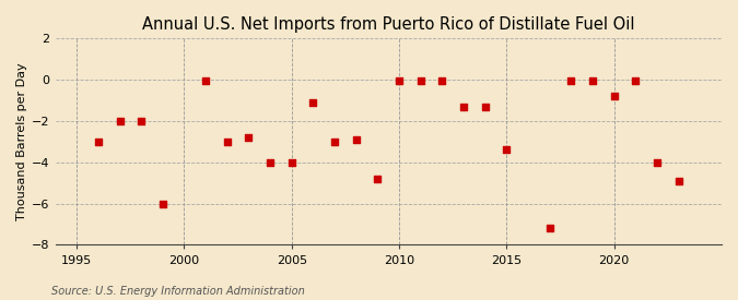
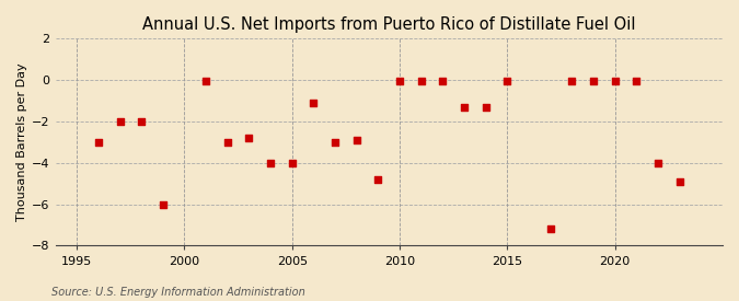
2015: -3.4 -> -0.1
2020: -0.8 -> -0.1
